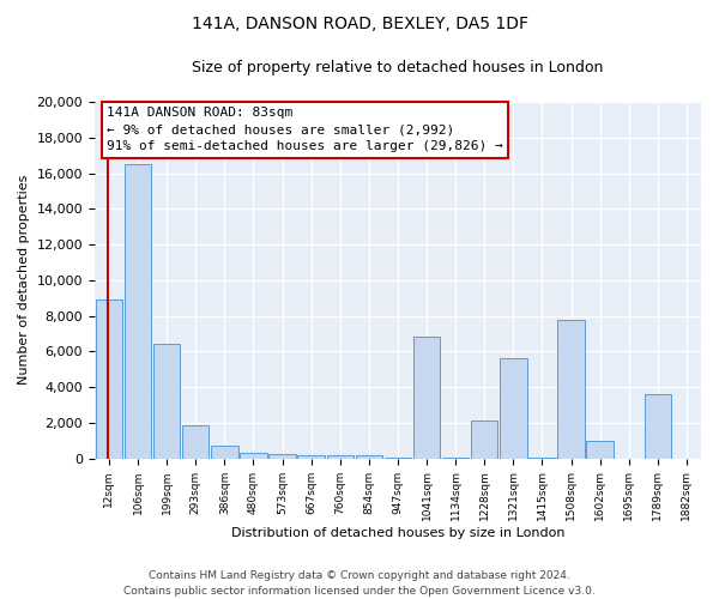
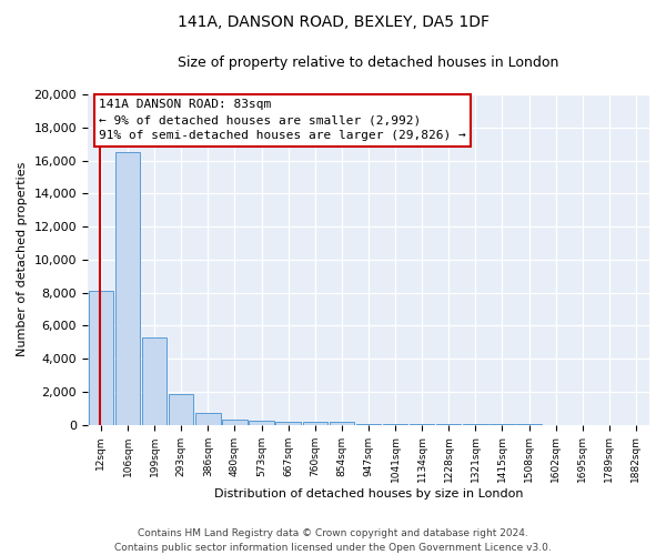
12sqm: 8,900 -> 8,100
199sqm: 6,400 -> 5,300
1041sqm: 6,800 -> 0
1228sqm: 2,100 -> 0
1321sqm: 5,600 -> 0
1508sqm: 7,800 -> 0
1602sqm: 1,000 -> 0
1789sqm: 3,600 -> 0
